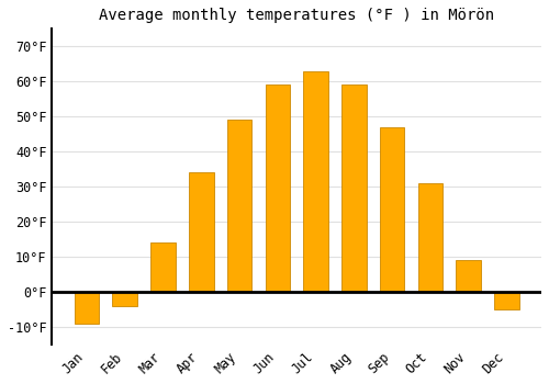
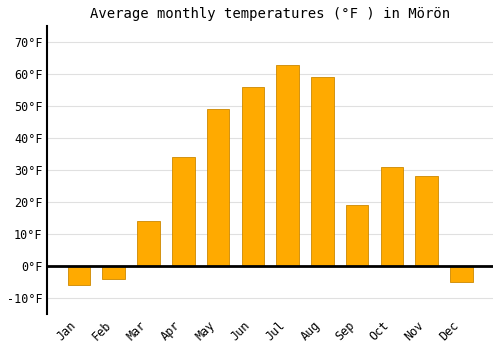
Jan: -9°F -> -6°F
Jun: 59°F -> 56°F
Sep: 47°F -> 19°F
Nov: 9°F -> 28°F
